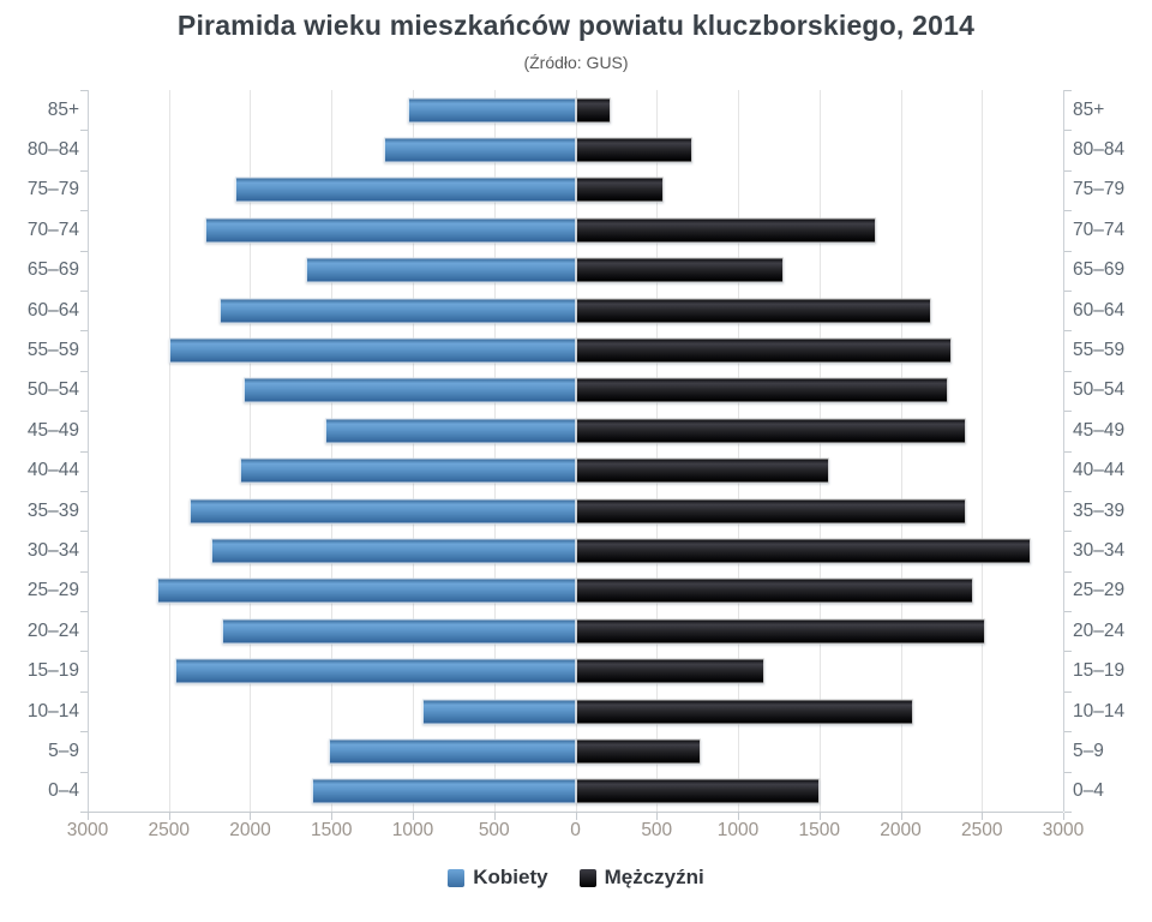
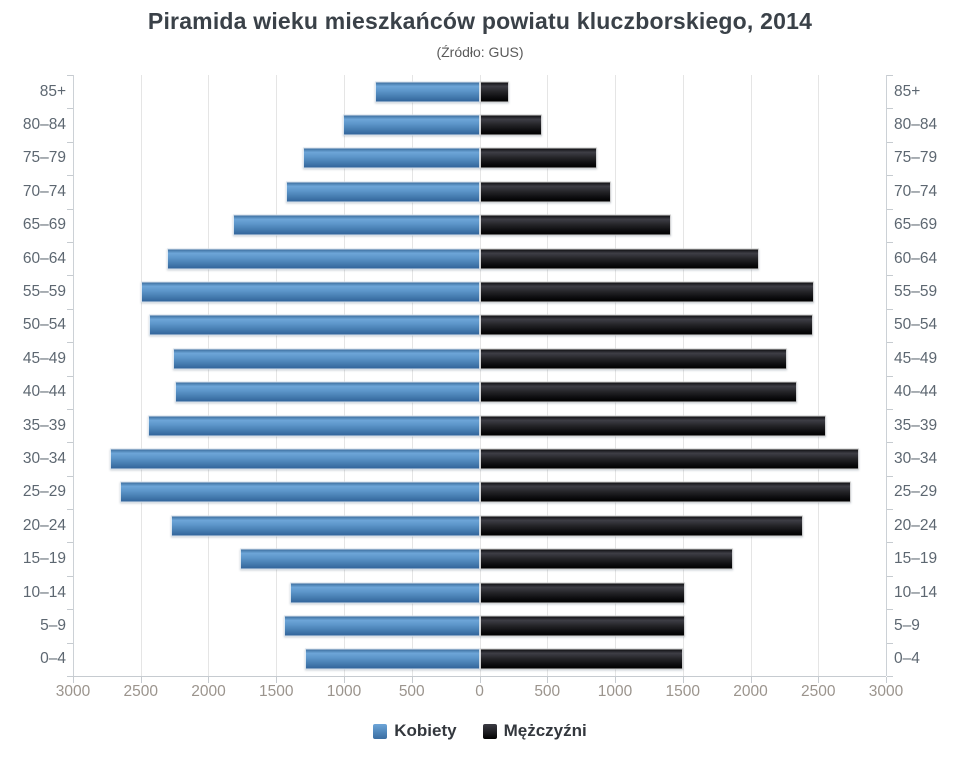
Kobiety/85+: 1030 -> 770
Kobiety/80–84: 1180 -> 1010
Mężczyźni/80–84: 720 -> 460
Kobiety/75–79: 2090 -> 1300
Mężczyźni/75–79: 540 -> 870
Kobiety/70–74: 2280 -> 1430
Mężczyźni/70–74: 1850 -> 970
Kobiety/65–69: 1660 -> 1820
Mężczyźni/65–69: 1280 -> 1410
Kobiety/60–64: 2190 -> 2310
Mężczyźni/60–64: 2190 -> 2060
Mężczyźni/55–59: 2310 -> 2470
Kobiety/50–54: 2040 -> 2440
Mężczyźni/50–54: 2290 -> 2460
Kobiety/45–49: 1540 -> 2260
Mężczyźni/45–49: 2400 -> 2270
Kobiety/40–44: 2060 -> 2250
Mężczyźni/40–44: 1560 -> 2340
Kobiety/35–39: 2370 -> 2450
Mężczyźni/35–39: 2400 -> 2560
Kobiety/30–34: 2240 -> 2730
Kobiety/25–29: 2570 -> 2650
Mężczyźni/25–29: 2450 -> 2740
Kobiety/20–24: 2170 -> 2280
Mężczyźni/20–24: 2520 -> 2390
Kobiety/15–19: 2460 -> 1770
Mężczyźni/15–19: 1160 -> 1870
Kobiety/10–14: 940 -> 1400
Mężczyźni/10–14: 2080 -> 1520
Kobiety/5–9: 1520 -> 1440
Mężczyźni/5–9: 770 -> 1520
Kobiety/0–4: 1620 -> 1290
